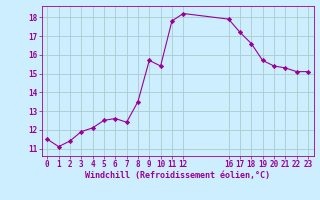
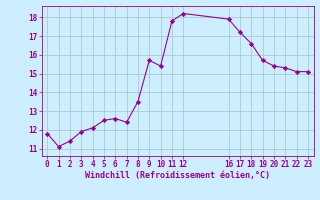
0: 11.5 -> 11.8
